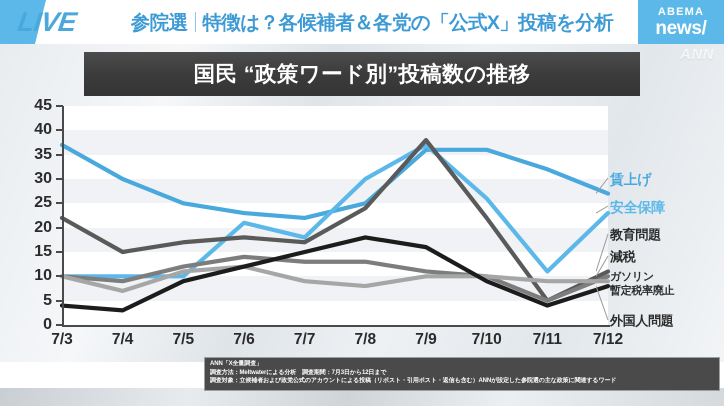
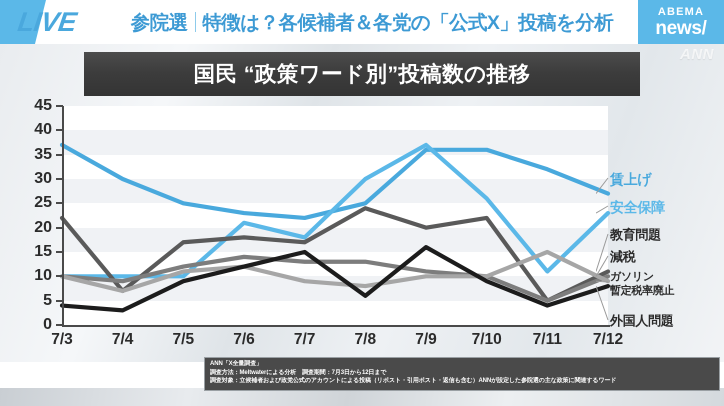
教育問題/7/4: 15 -> 7
外国人問題/7/8: 18 -> 6
教育問題/7/9: 38 -> 20
ガソリン暫定税率廃止/7/11: 9 -> 15
